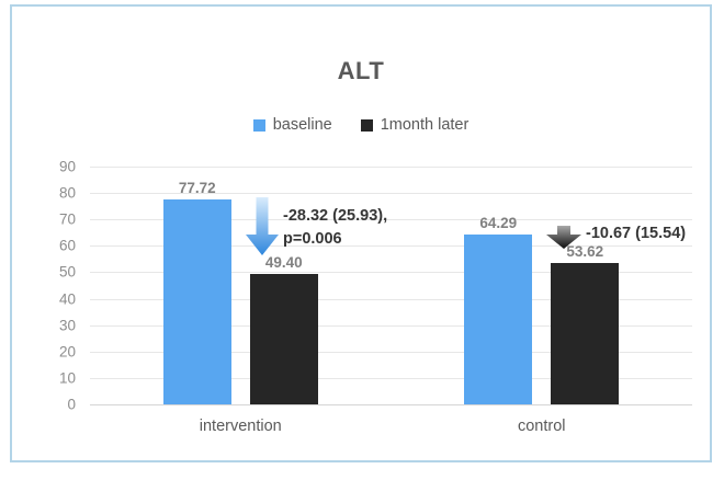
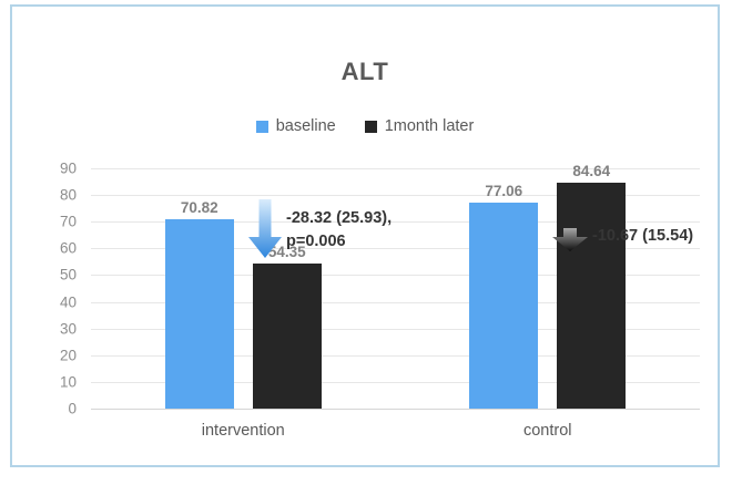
baseline/intervention: 77.72 -> 70.82
1month later/intervention: 49.40 -> 54.35
baseline/control: 64.29 -> 77.06
1month later/control: 53.62 -> 84.64
